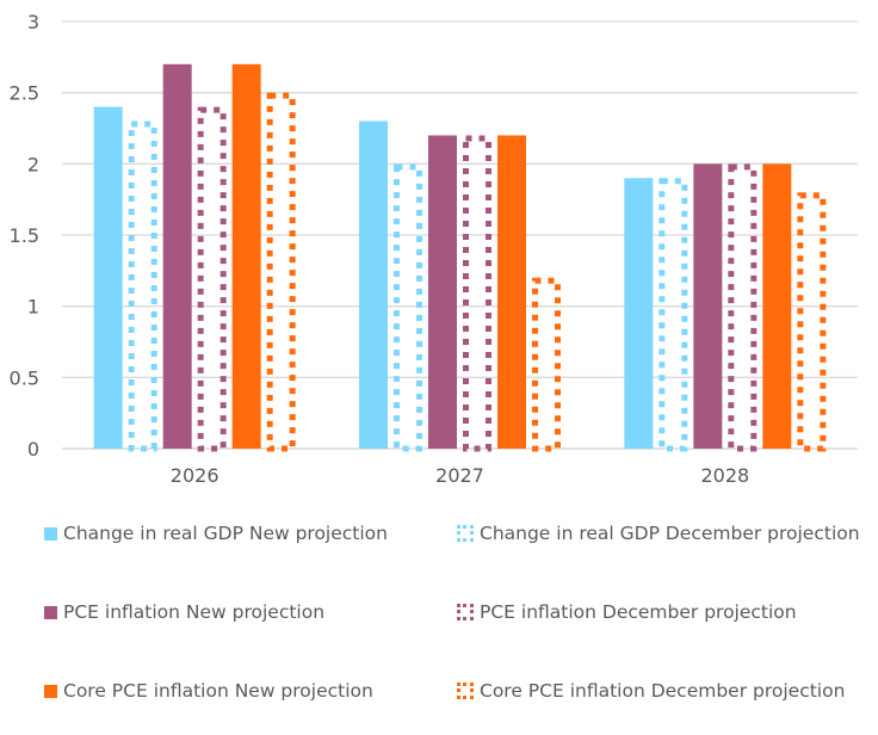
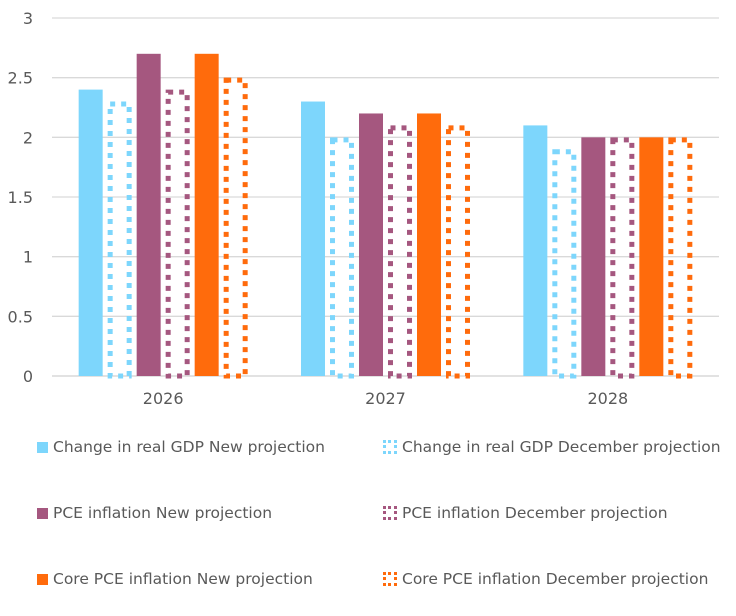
PCE inflation December projection/2027: 2.2 -> 2.1
Core PCE inflation December projection/2027: 1.2 -> 2.1
Change in real GDP New projection/2028: 1.9 -> 2.1
Core PCE inflation December projection/2028: 1.8 -> 2.0
